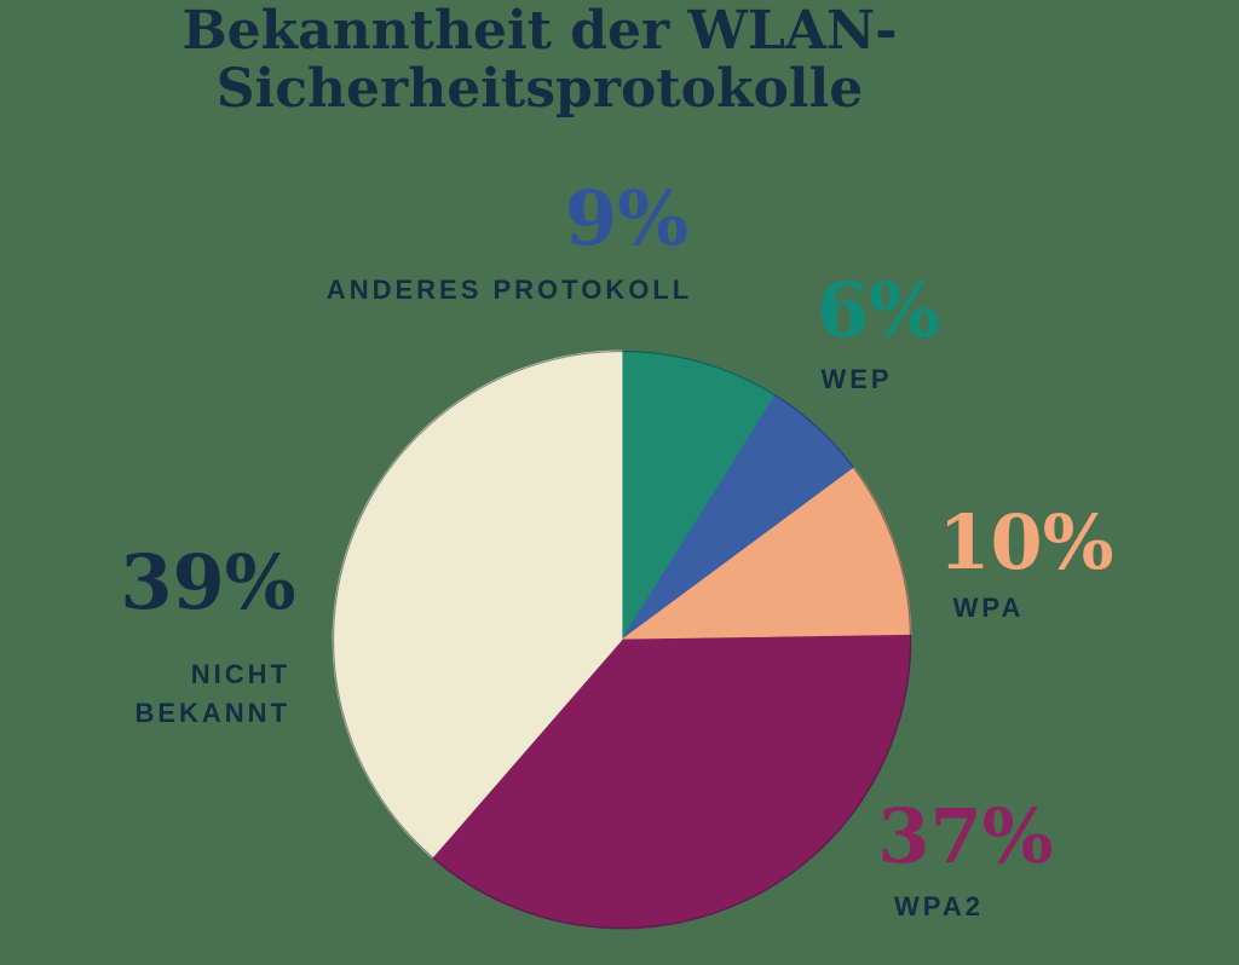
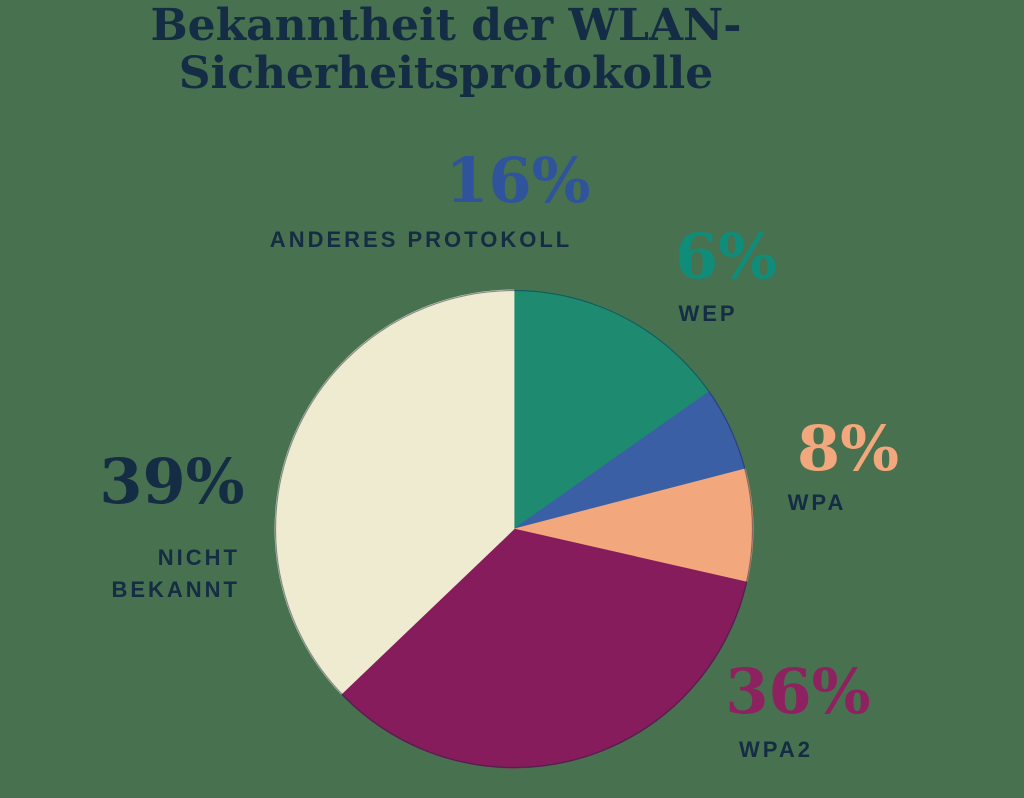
ANDERES PROTOKOLL: 9% -> 16%
WPA: 10% -> 8%
WPA2: 37% -> 36%
